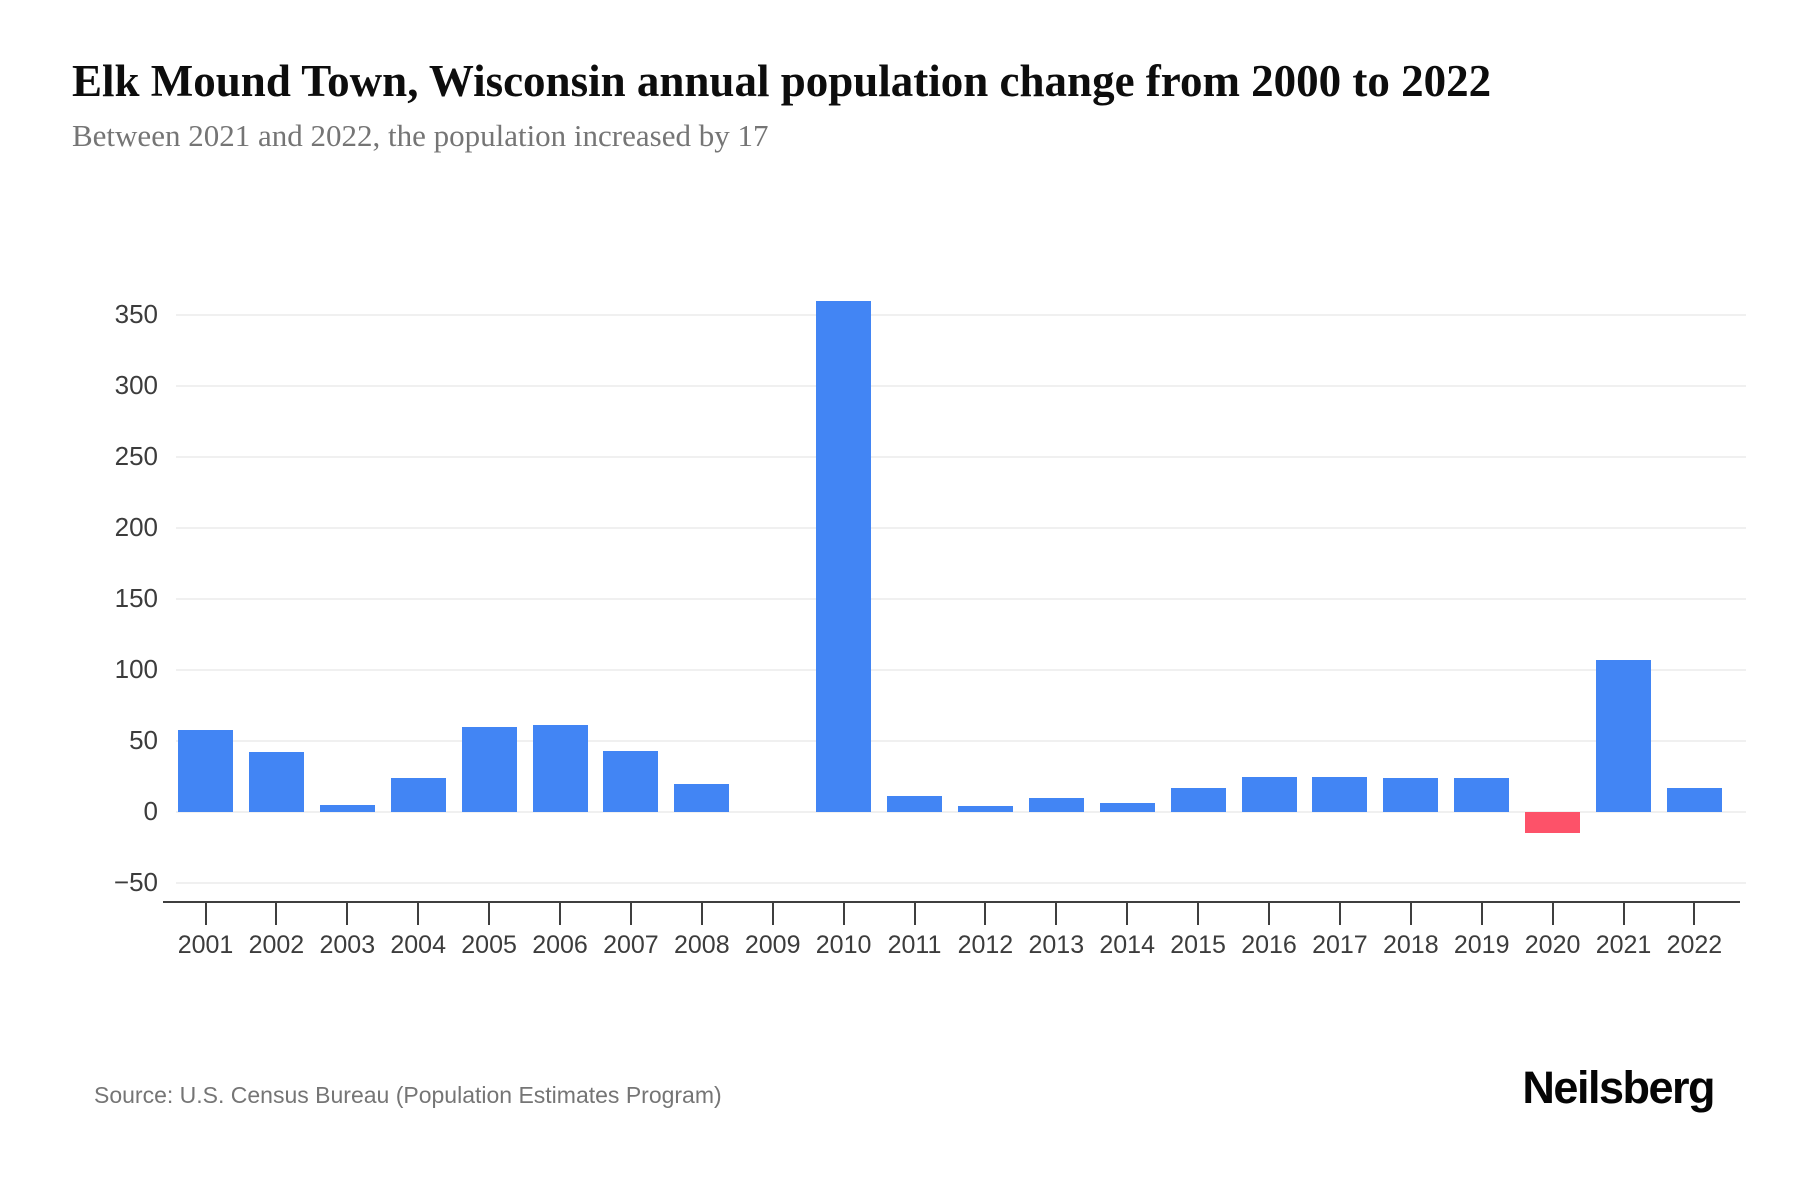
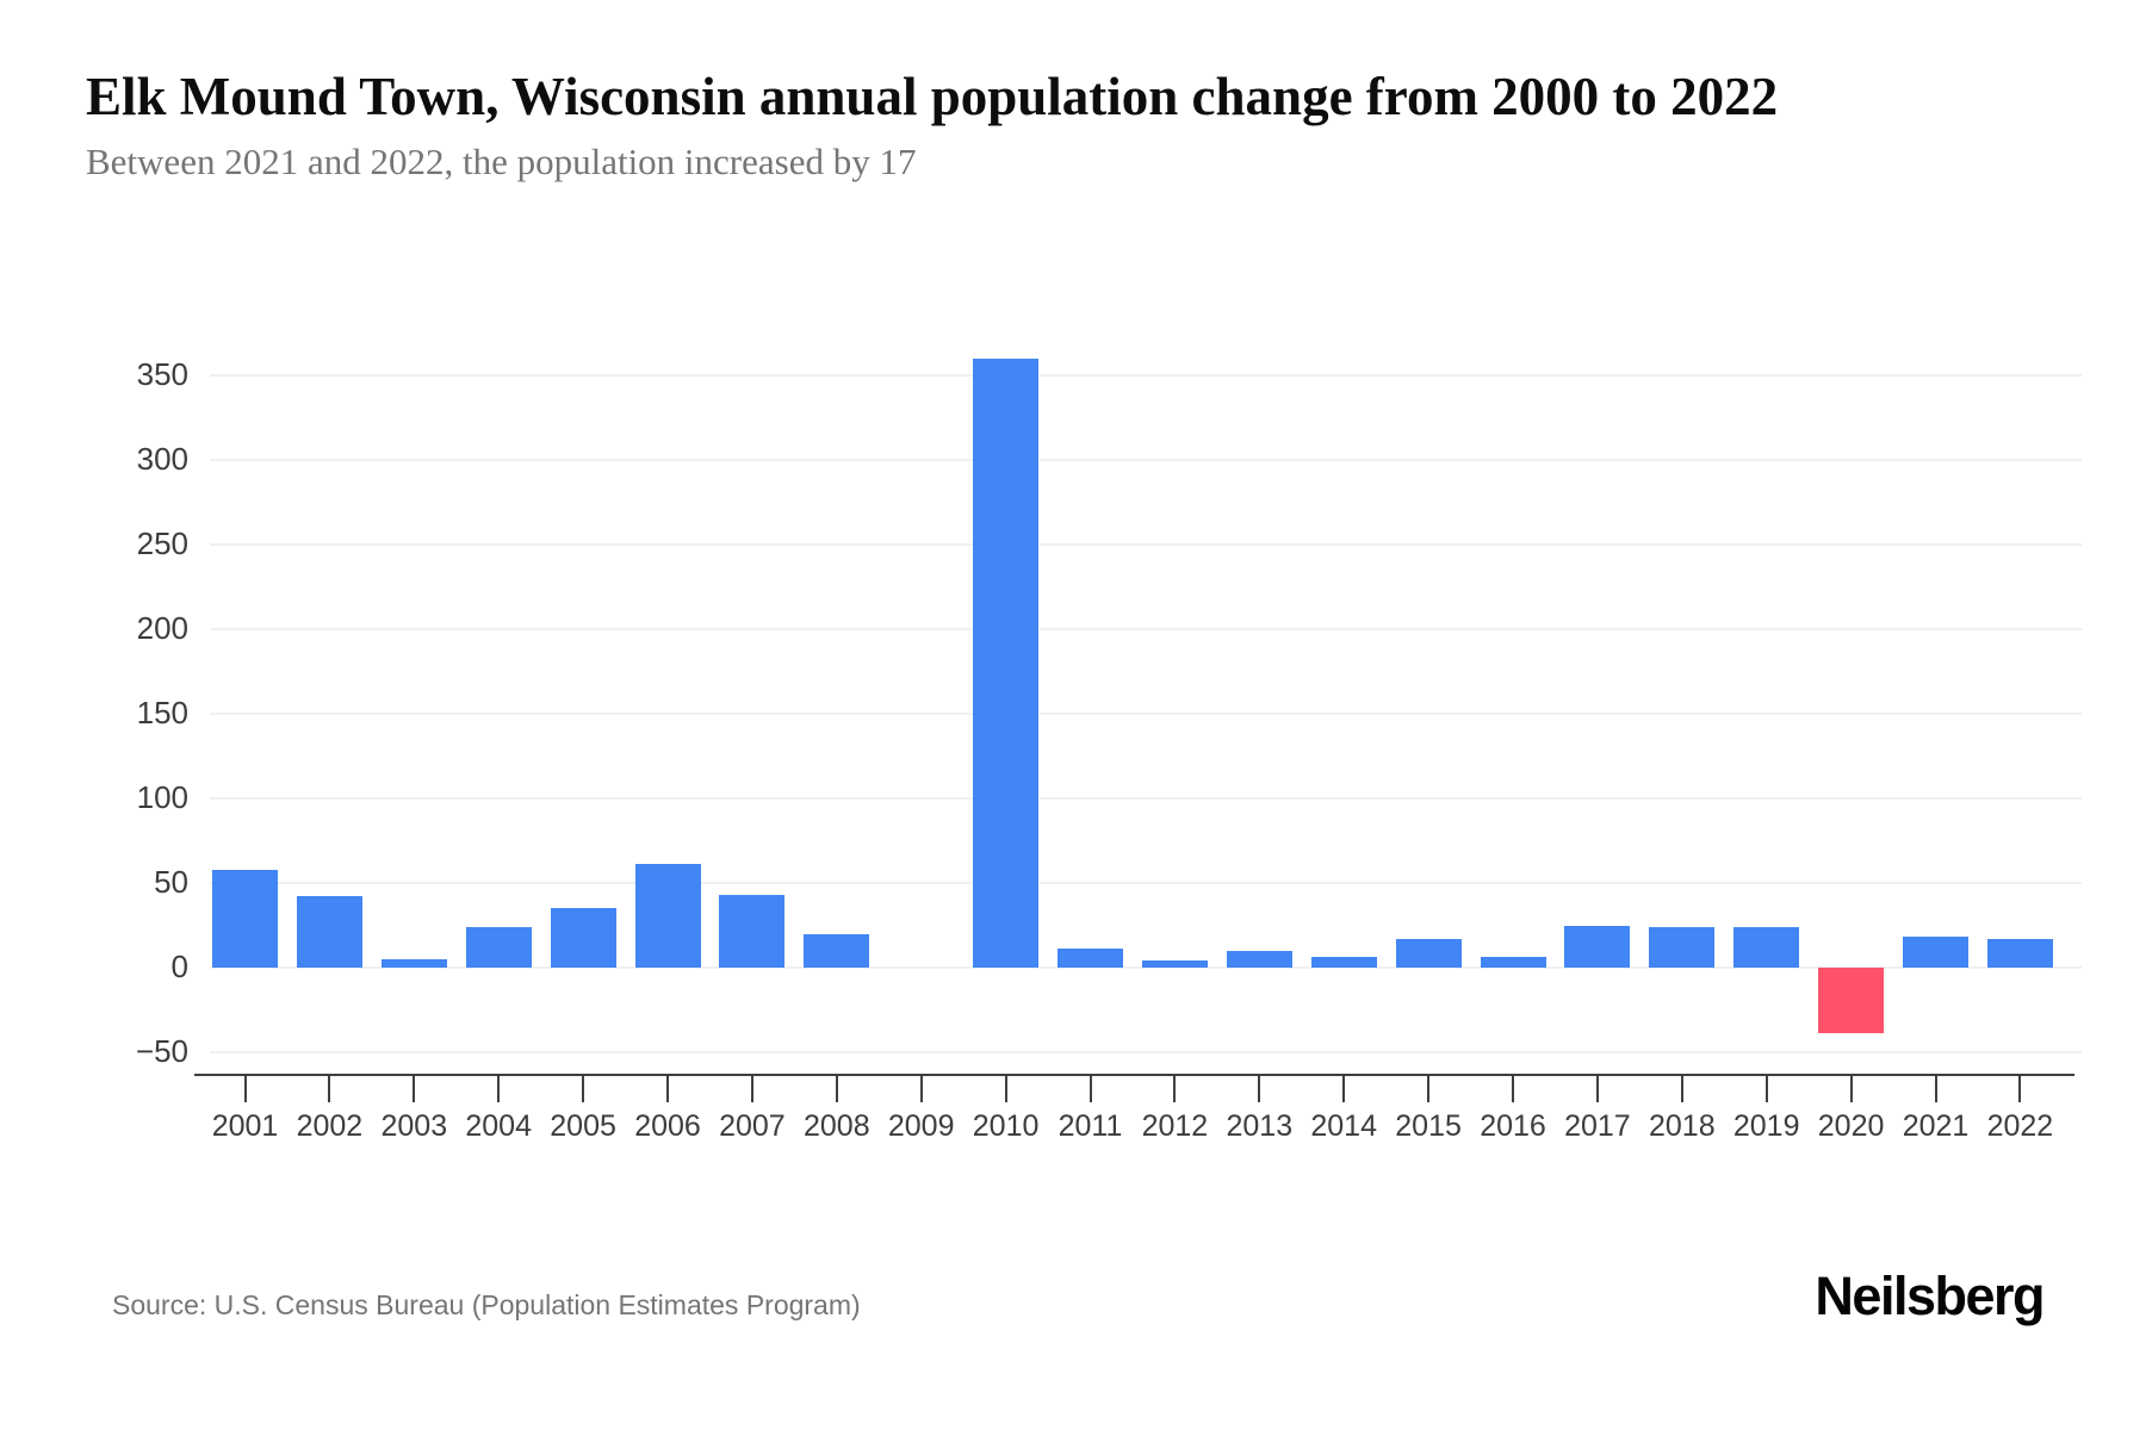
2005: 60 -> 35
2016: 25 -> 6
2020: -15 -> -39
2021: 107 -> 18
